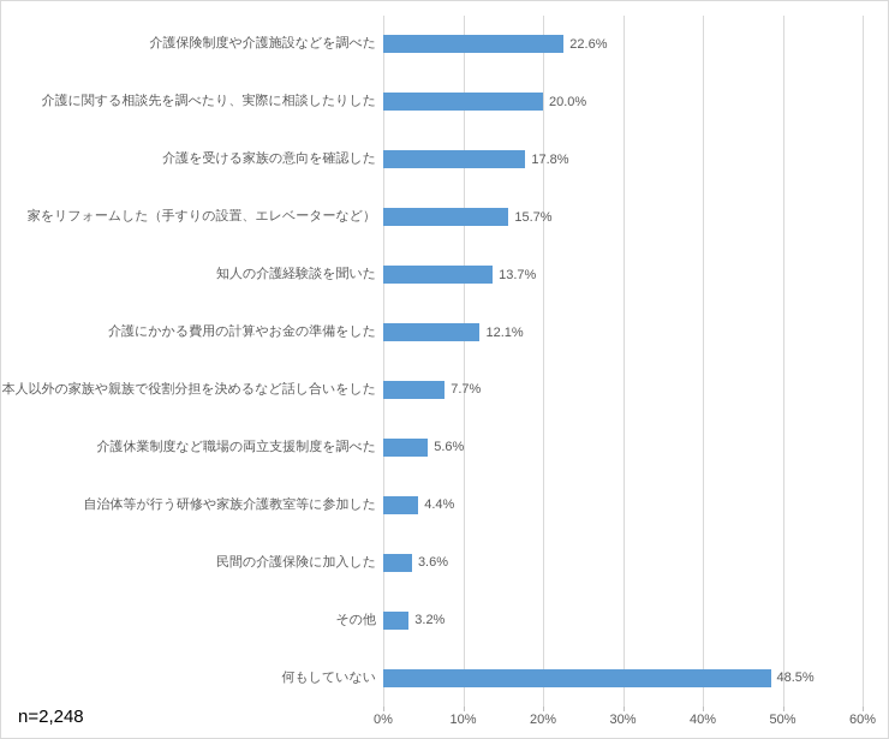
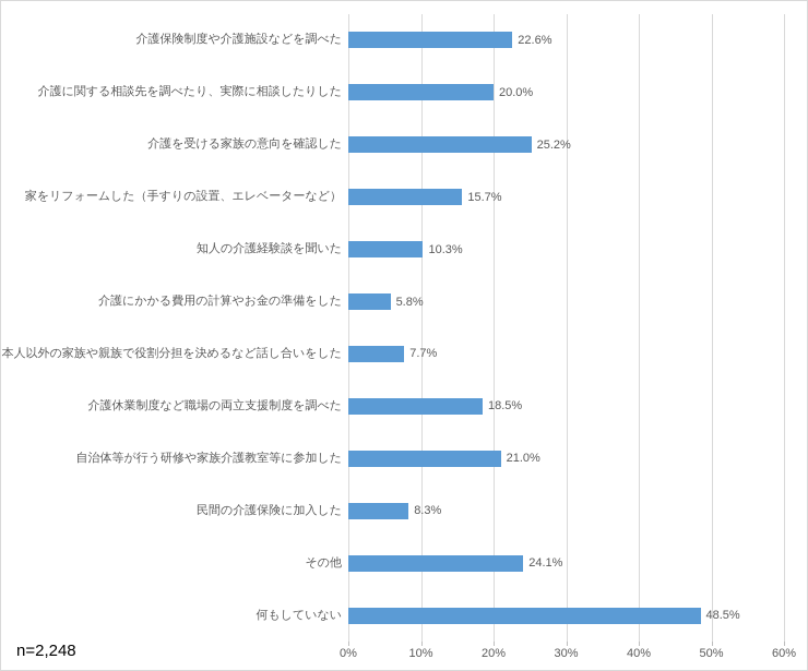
介護を受ける家族の意向を確認した: 17.8% -> 25.2%
知人の介護経験談を聞いた: 13.7% -> 10.3%
介護にかかる費用の計算やお金の準備をした: 12.1% -> 5.8%
介護休業制度など職場の両立支援制度を調べた: 5.6% -> 18.5%
自治体等が行う研修や家族介護教室等に参加した: 4.4% -> 21.0%
民間の介護保険に加入した: 3.6% -> 8.3%
その他: 3.2% -> 24.1%
